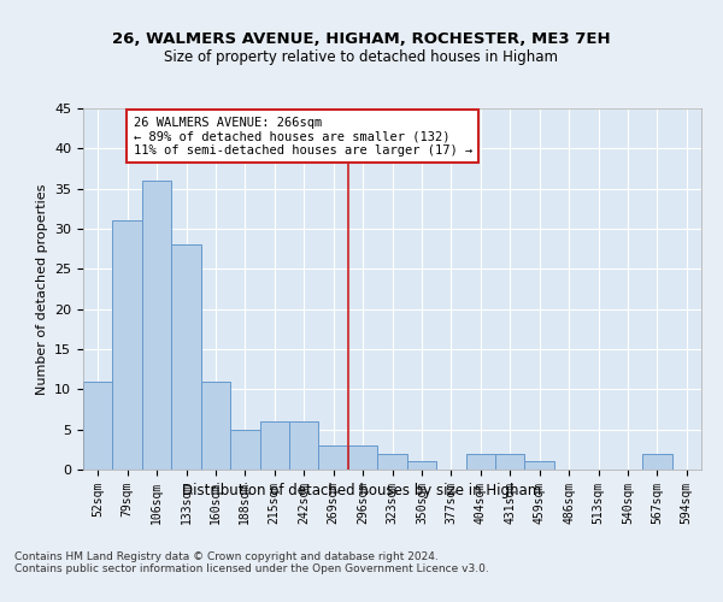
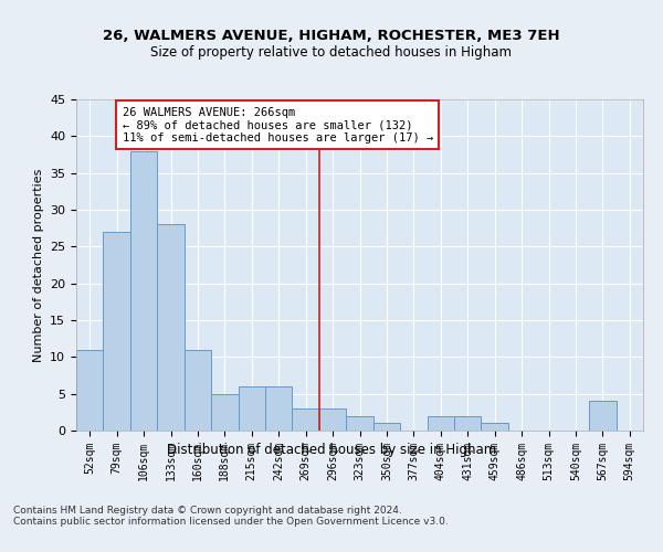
79sqm: 31 -> 27
106sqm: 36 -> 38
567sqm: 2 -> 4
